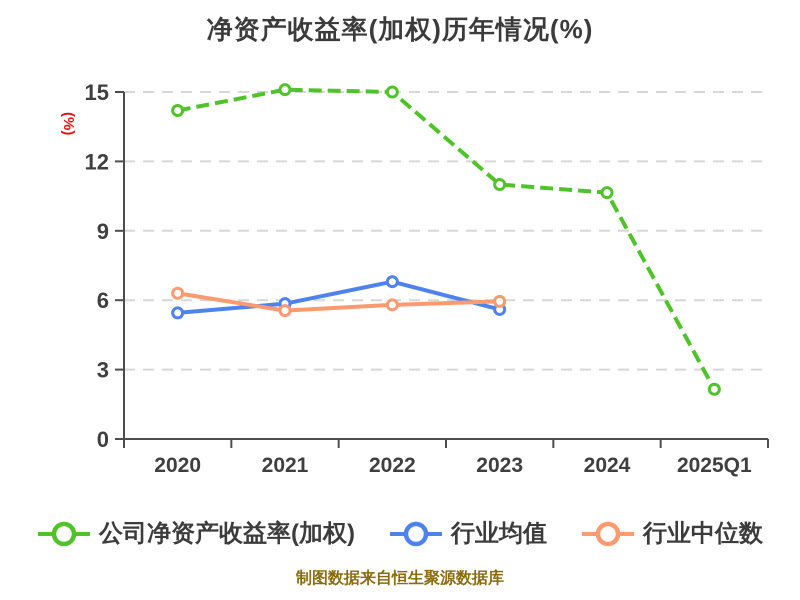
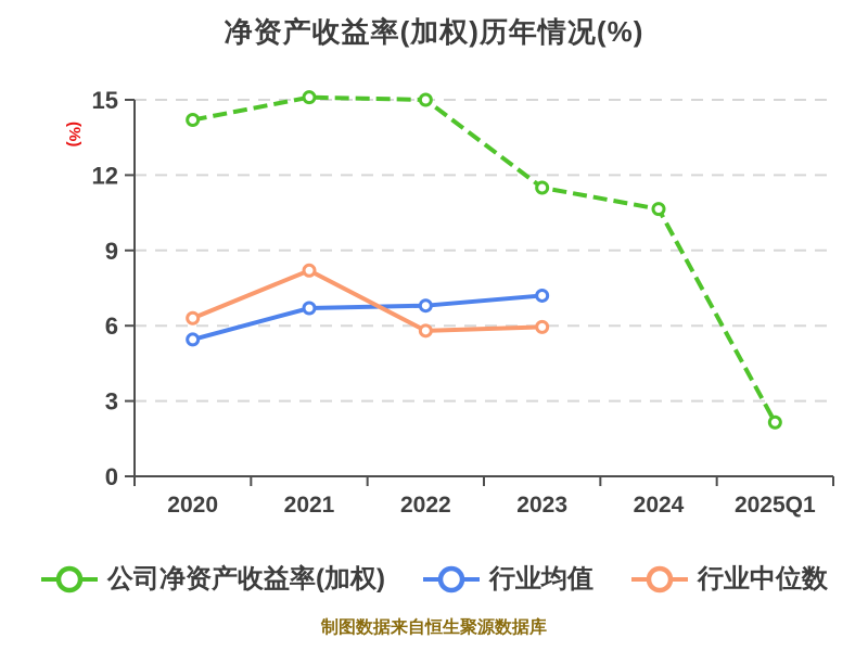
行业均值/2021: 5.8 -> 6.7
行业中位数/2021: 5.5 -> 8.2
公司净资产收益率(加权)/2023: 11.0 -> 11.5
行业均值/2023: 5.6 -> 7.2
